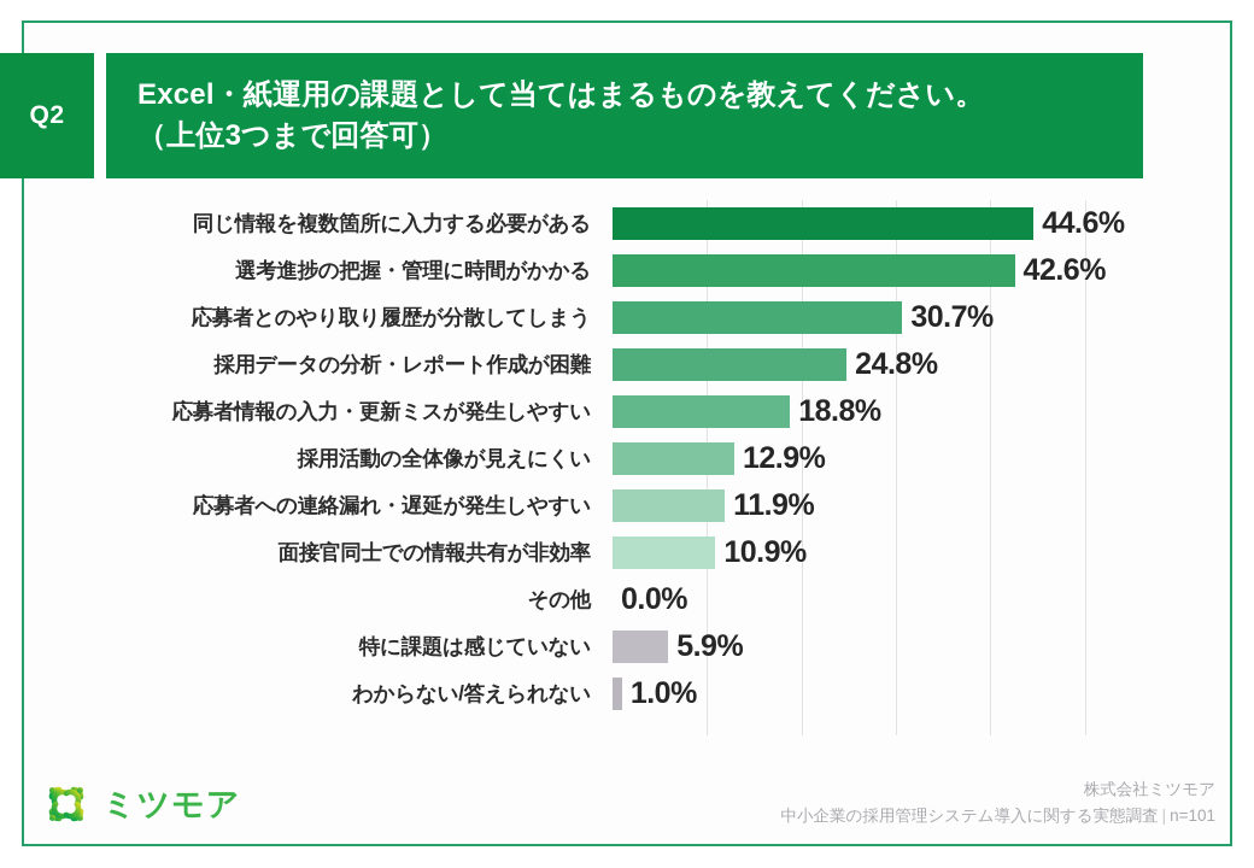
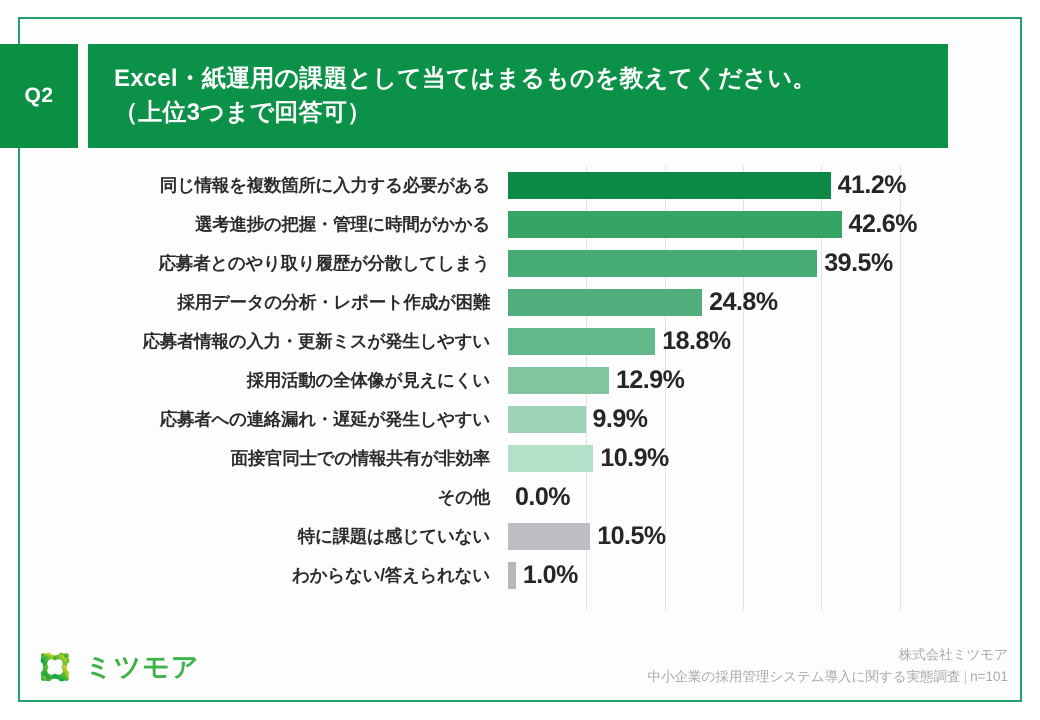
同じ情報を複数箇所に入力する必要がある: 44.6% -> 41.2%
応募者とのやり取り履歴が分散してしまう: 30.7% -> 39.5%
応募者への連絡漏れ・遅延が発生しやすい: 11.9% -> 9.9%
特に課題は感じていない: 5.9% -> 10.5%
